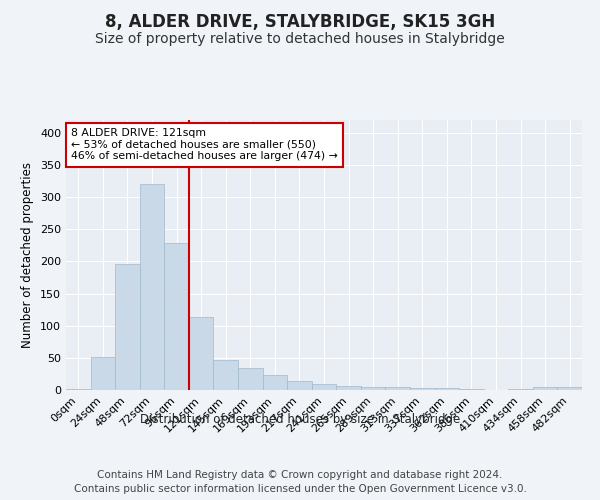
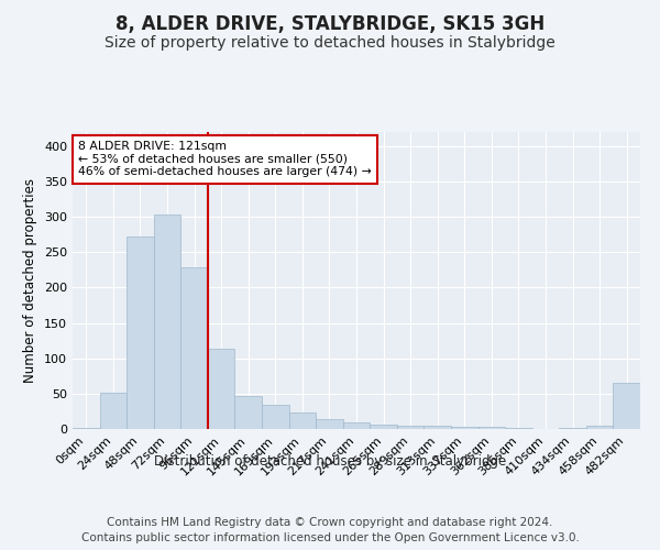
48sqm: 196 -> 272
72sqm: 320 -> 304
482sqm: 5 -> 66
